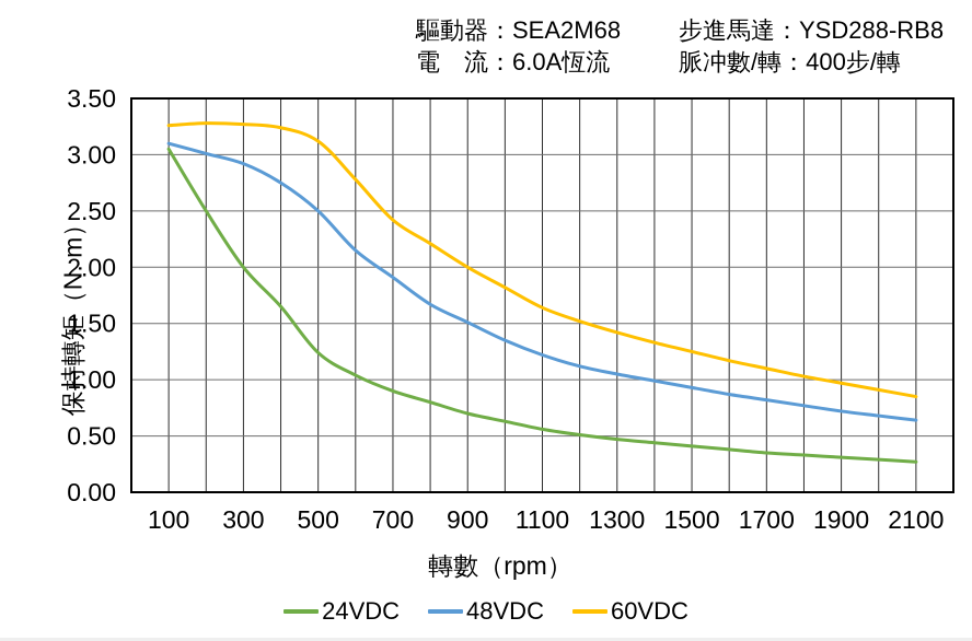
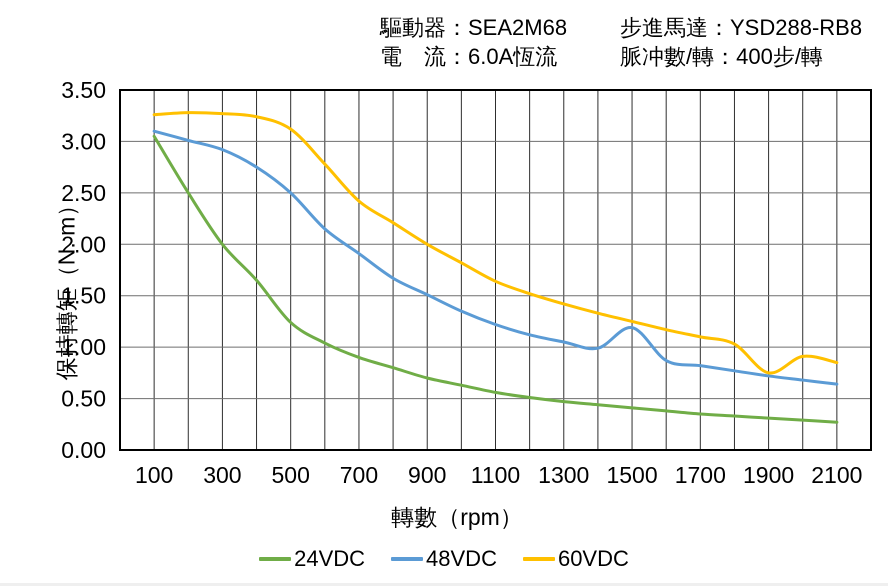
48VDC/1500: 0.93 -> 1.19
60VDC/1900: 0.97 -> 0.75
